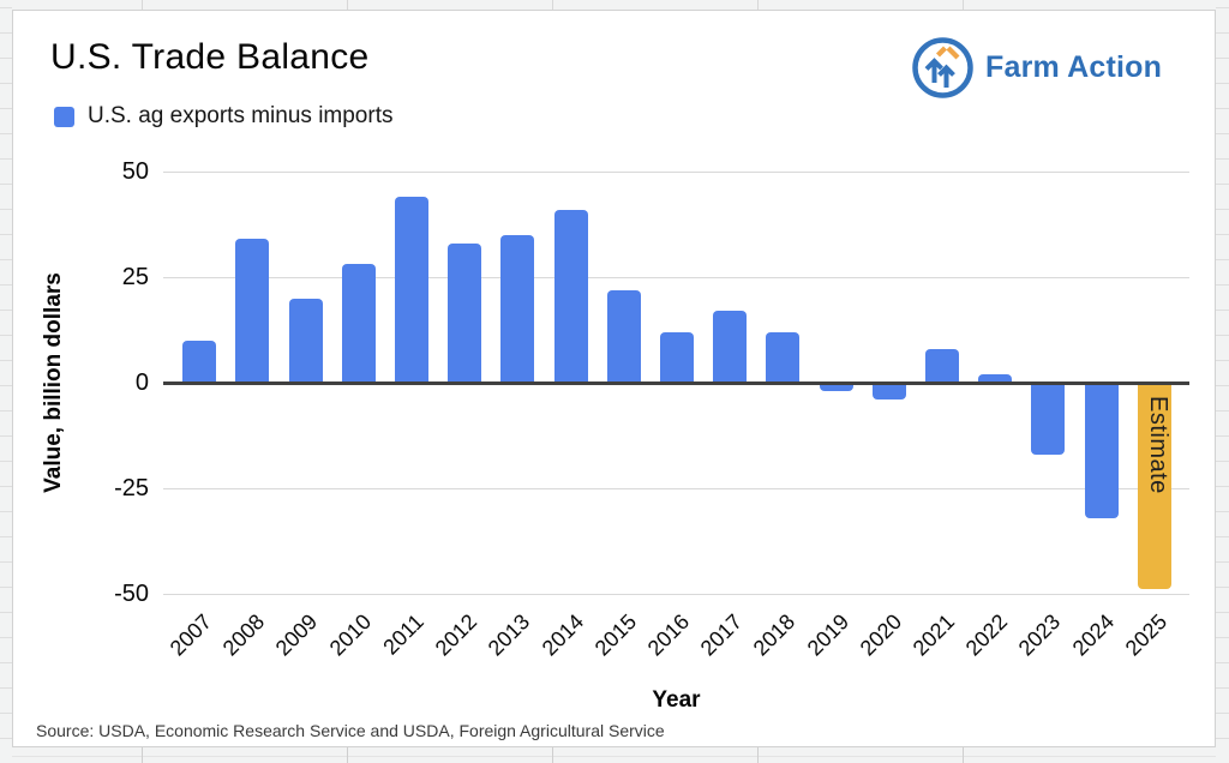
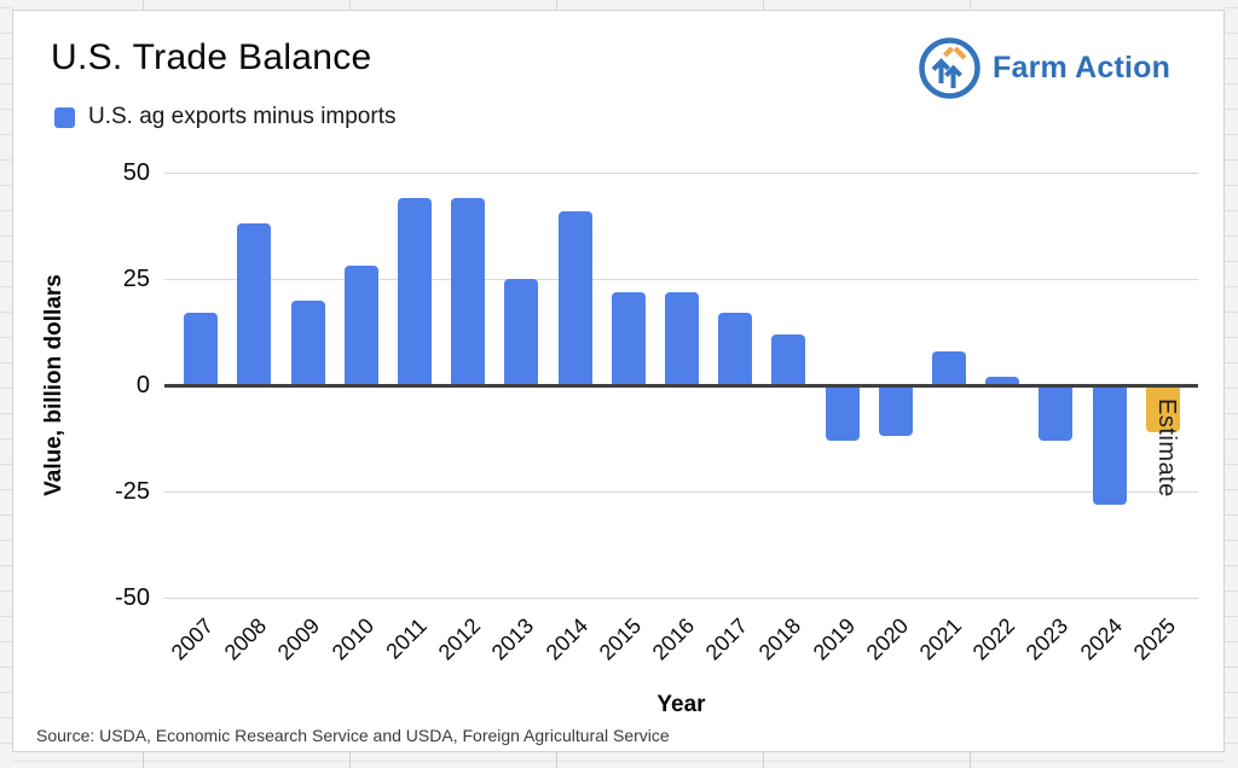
2007: 10 -> 17
2008: 34 -> 38
2012: 33 -> 44
2013: 35 -> 25
2016: 12 -> 22
2019: -2 -> -13
2020: -4 -> -12
2023: -17 -> -13
2024: -32 -> -28
2025: -49 -> -11
